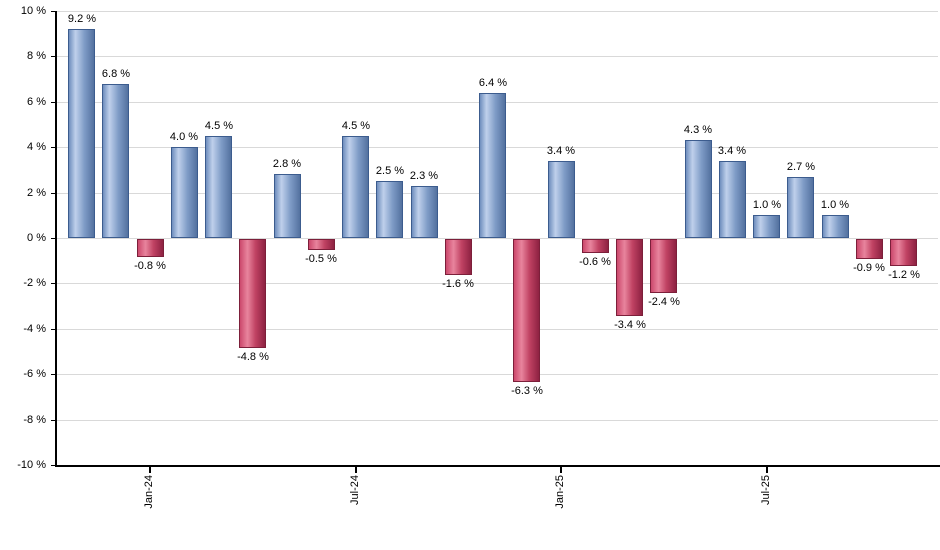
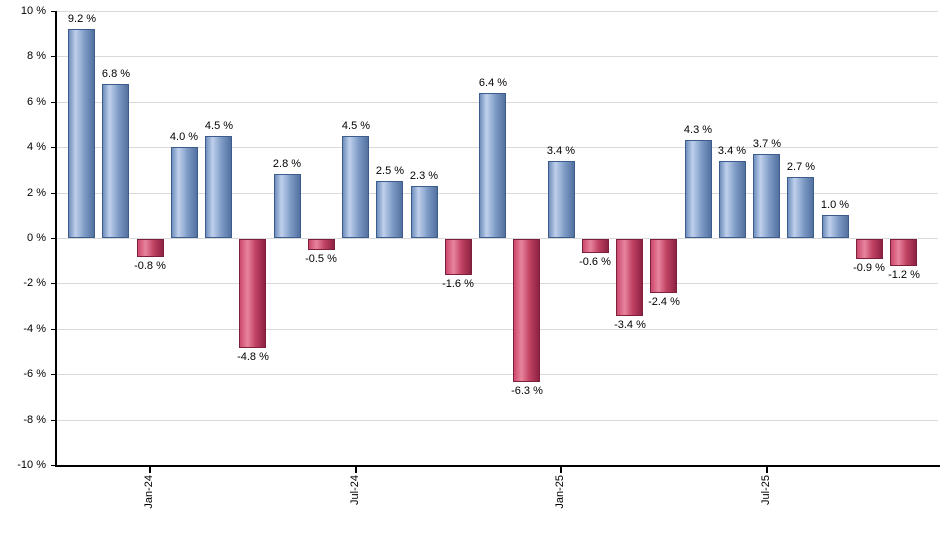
Jul-25: 1.0 -> 3.7
